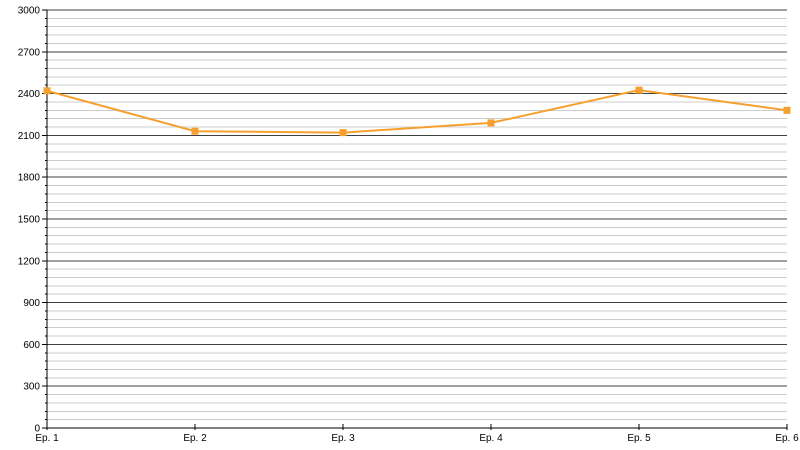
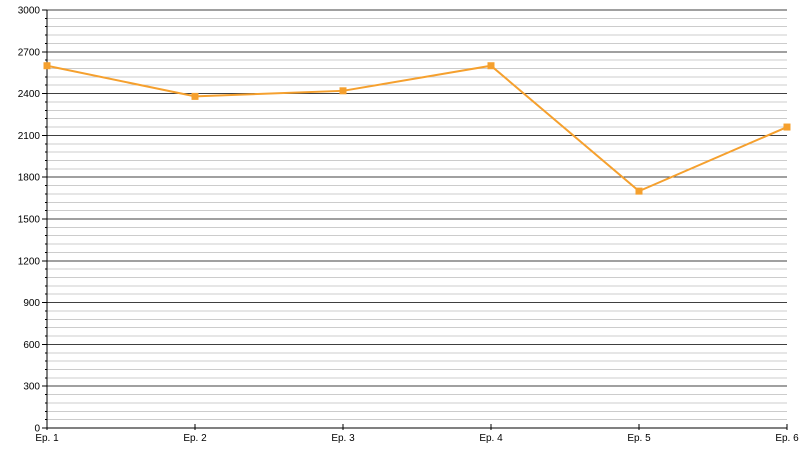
Ep. 1: 2420 -> 2600
Ep. 2: 2130 -> 2380
Ep. 3: 2120 -> 2420
Ep. 4: 2190 -> 2600
Ep. 5: 2420 -> 1700
Ep. 6: 2280 -> 2160
